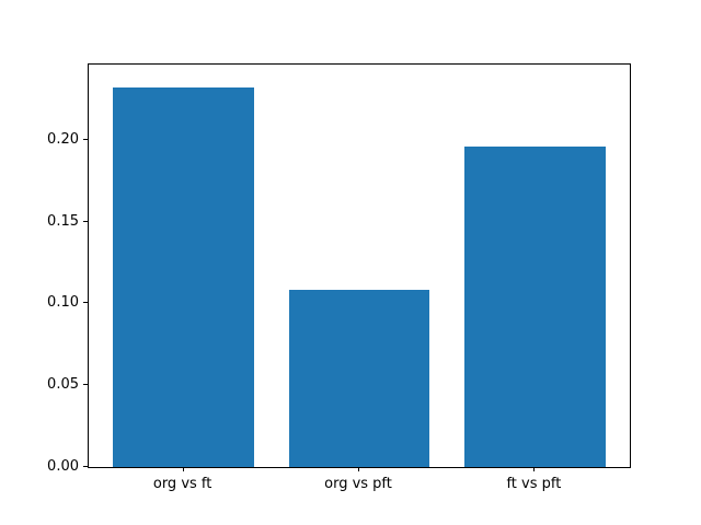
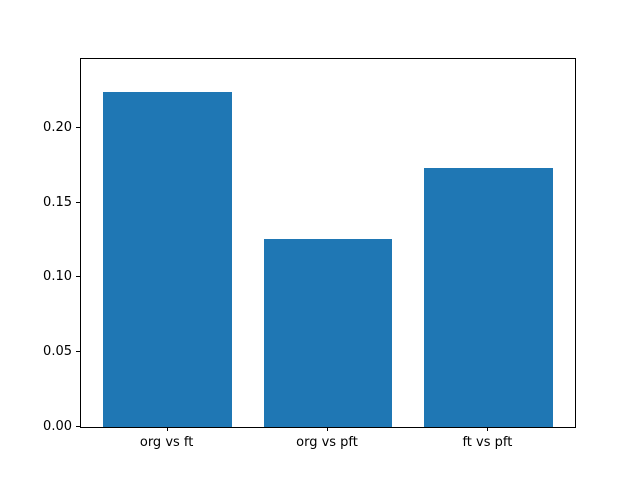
org vs ft: 0.232 -> 0.224
org vs pft: 0.108 -> 0.126
ft vs pft: 0.196 -> 0.173
